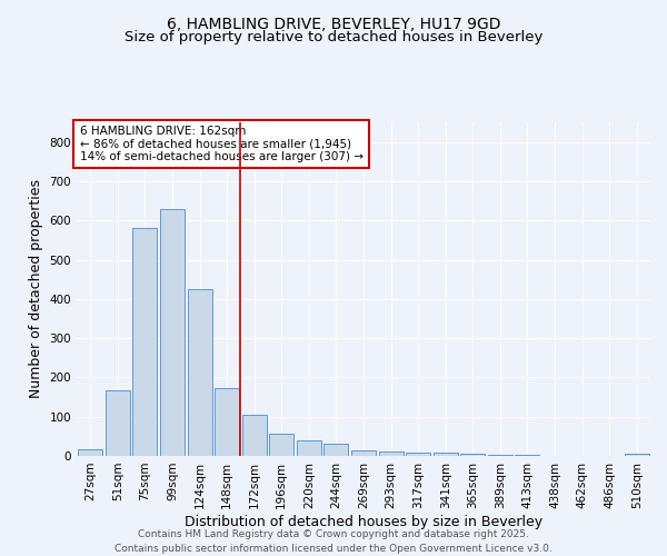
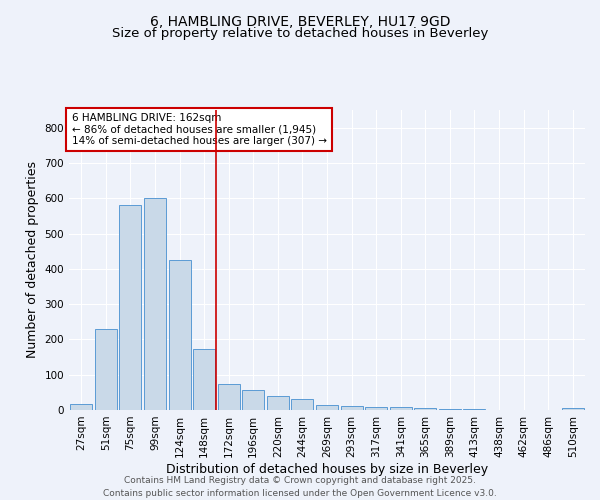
51sqm: 168 -> 230
99sqm: 630 -> 600
172sqm: 105 -> 75
